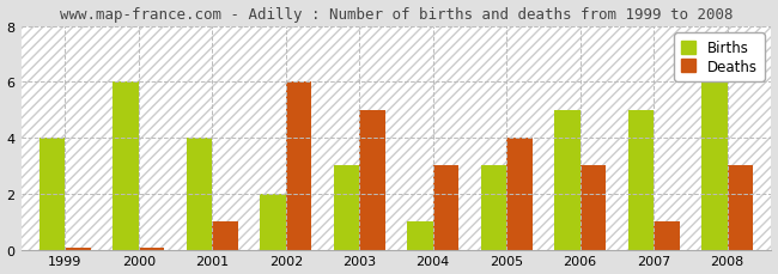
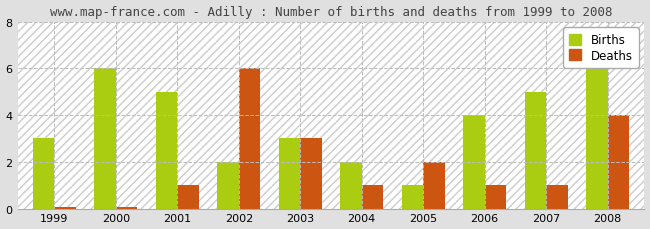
Births/1999: 4 -> 3
Births/2001: 4 -> 5
Deaths/2003: 5.00 -> 3.00
Births/2004: 1 -> 2
Deaths/2004: 3.00 -> 1.00
Births/2005: 3 -> 1
Deaths/2005: 4.00 -> 2.00
Births/2006: 5 -> 4
Deaths/2006: 3.00 -> 1.00
Deaths/2008: 3.00 -> 4.00
